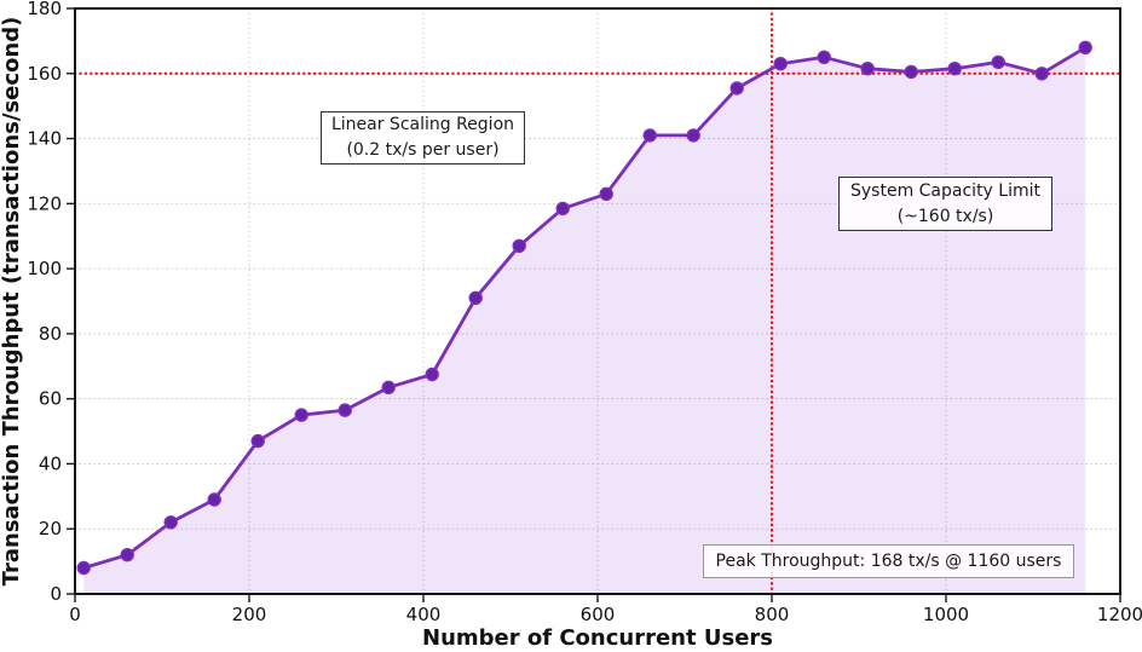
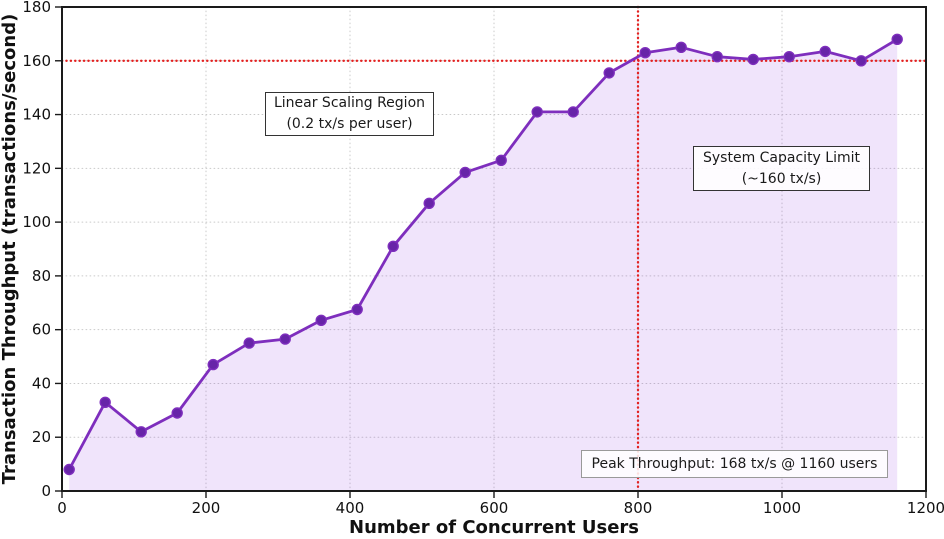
60: 12 -> 33
